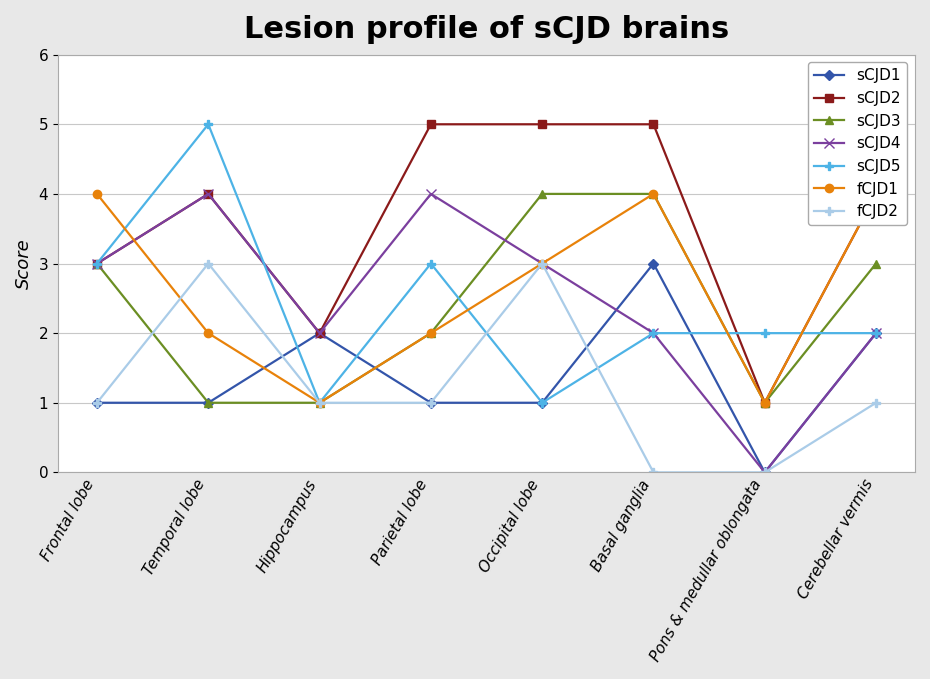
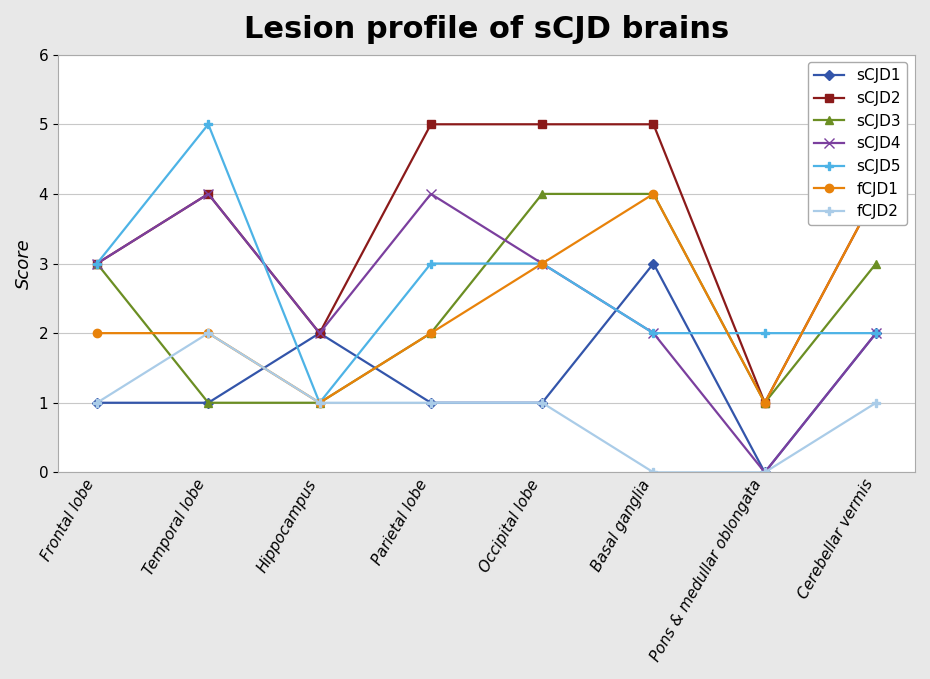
fCJD1/Frontal lobe: 4 -> 2
fCJD2/Temporal lobe: 3 -> 2
sCJD5/Occipital lobe: 1 -> 3
fCJD2/Occipital lobe: 3 -> 1
